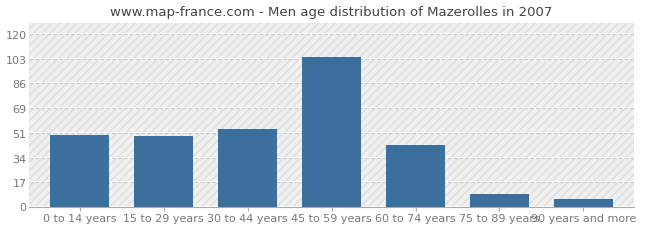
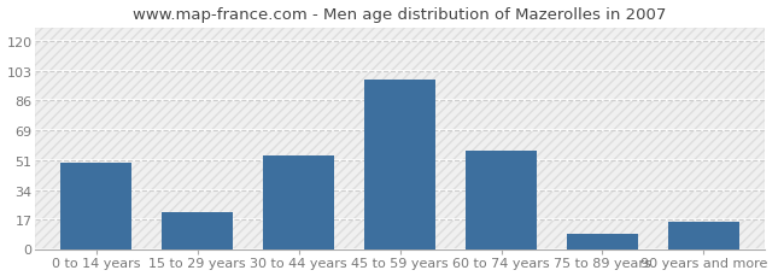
15 to 29 years: 49 -> 21
45 to 59 years: 104 -> 98
60 to 74 years: 43 -> 57
90 years and more: 5 -> 16
